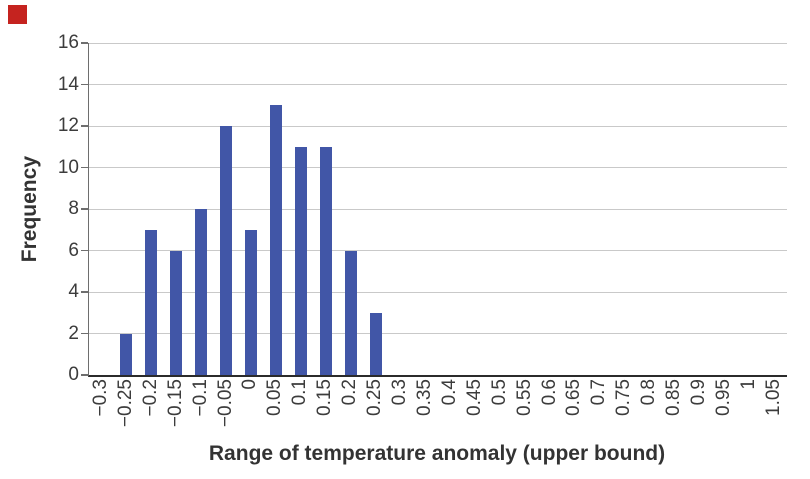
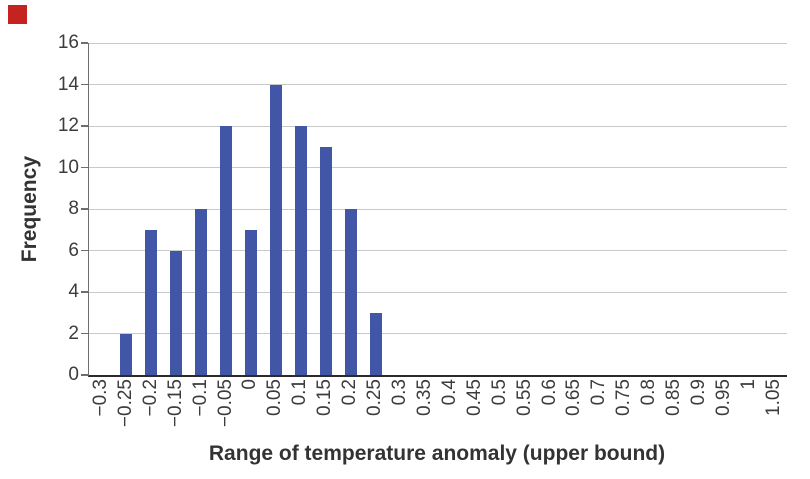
0.05: 13 -> 14
0.1: 11 -> 12
0.2: 6 -> 8
